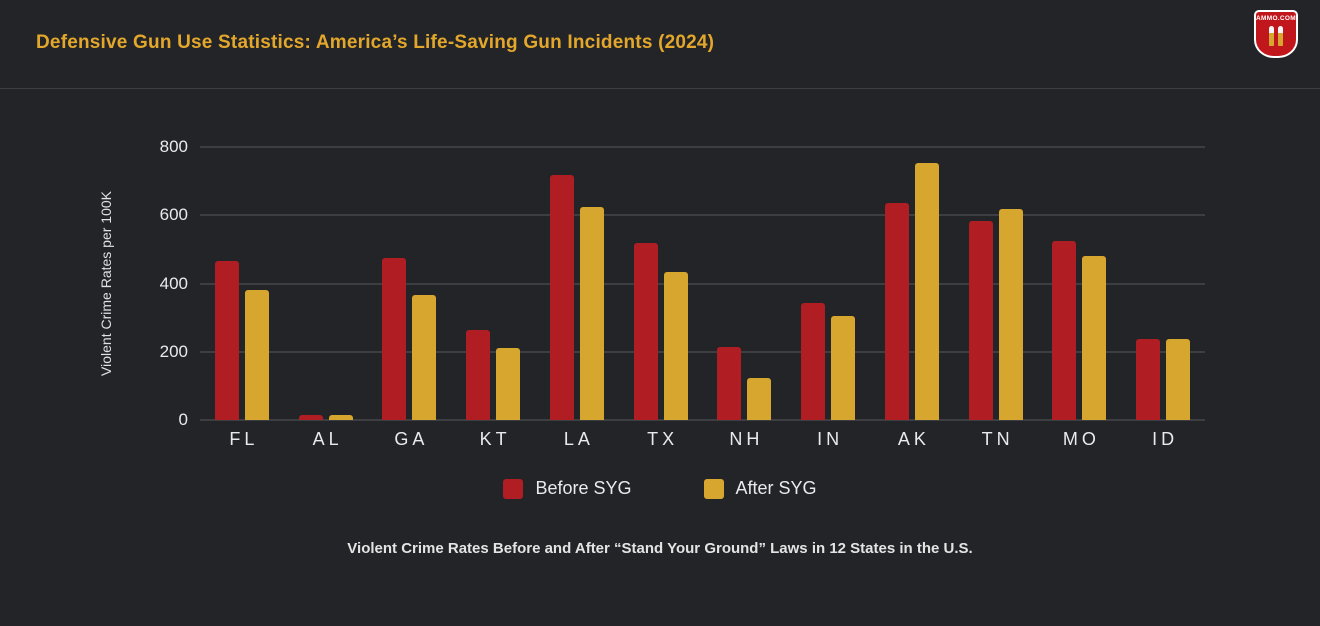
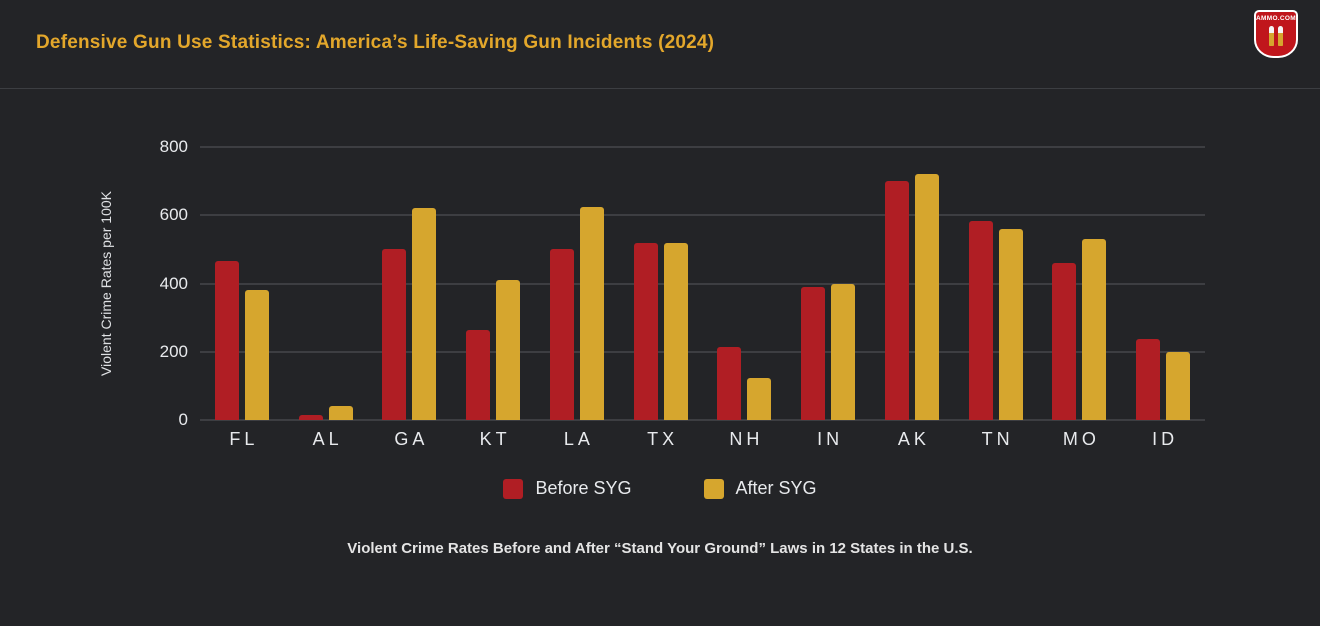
After SYG/AL: 20 -> 40
Before SYG/GA: 480 -> 500
After SYG/GA: 360 -> 620
After SYG/KT: 210 -> 410
Before SYG/LA: 720 -> 500
After SYG/TX: 430 -> 520
Before SYG/IN: 340 -> 390
After SYG/IN: 300 -> 400
Before SYG/AK: 640 -> 700
After SYG/AK: 750 -> 720
After SYG/TN: 620 -> 560
Before SYG/MO: 520 -> 460
After SYG/MO: 480 -> 530
After SYG/ID: 240 -> 200
